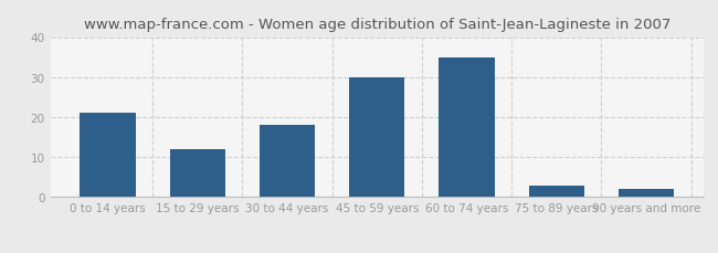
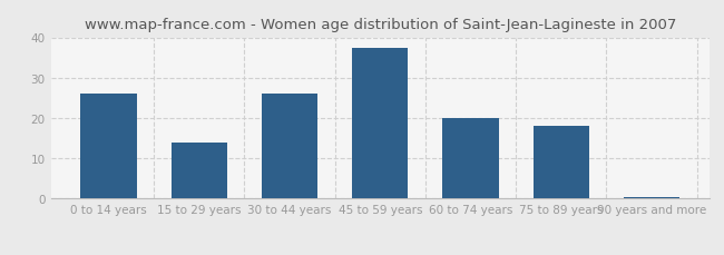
0 to 14 years: 21.0 -> 26.0
15 to 29 years: 12.0 -> 14.0
30 to 44 years: 18.0 -> 26.0
45 to 59 years: 30.0 -> 37.5
60 to 74 years: 35.0 -> 20.0
75 to 89 years: 3.0 -> 18.0
90 years and more: 2.0 -> 0.5
